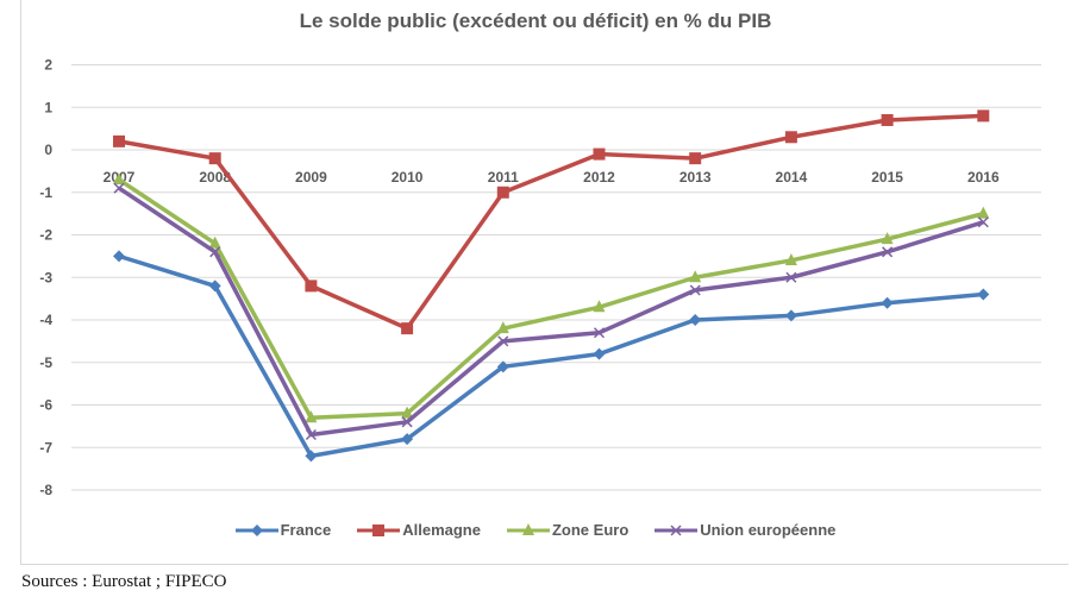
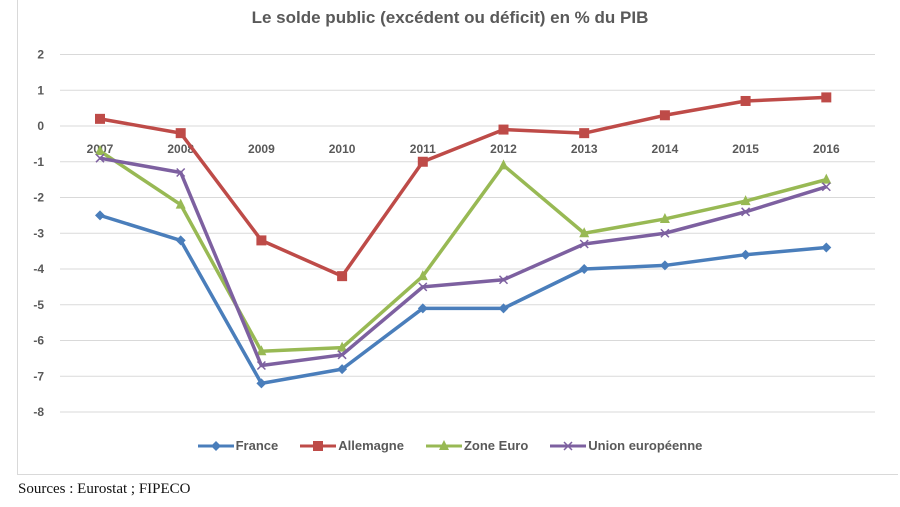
Union européenne/2008: -2.4 -> -1.3
France/2012: -4.8 -> -5.1
Zone Euro/2012: -3.7 -> -1.1
